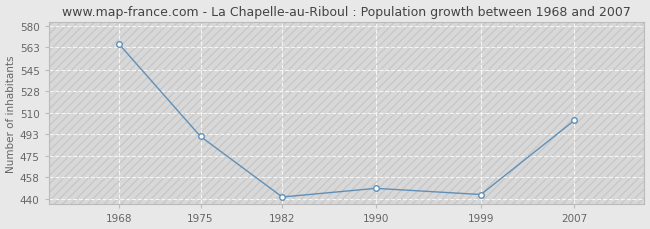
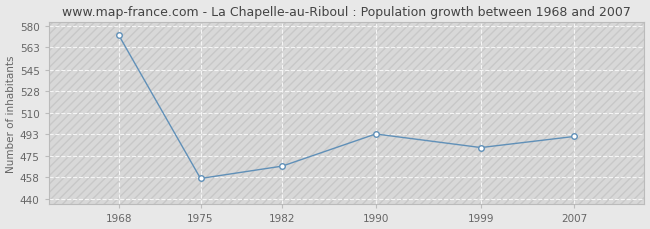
1968: 566 -> 573
1975: 491 -> 457
1982: 442 -> 467
1990: 449 -> 493
1999: 444 -> 482
2007: 504 -> 491
